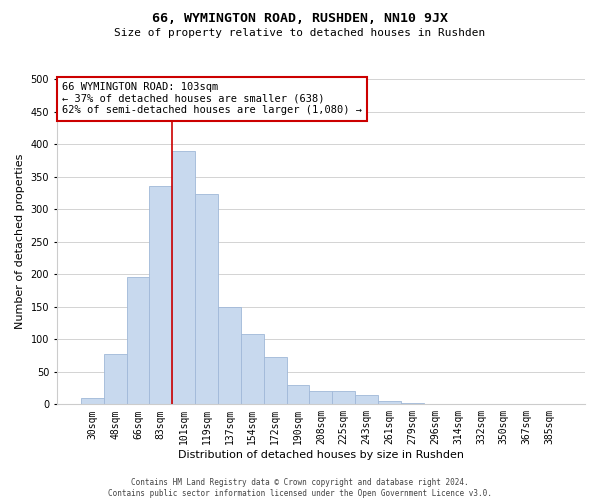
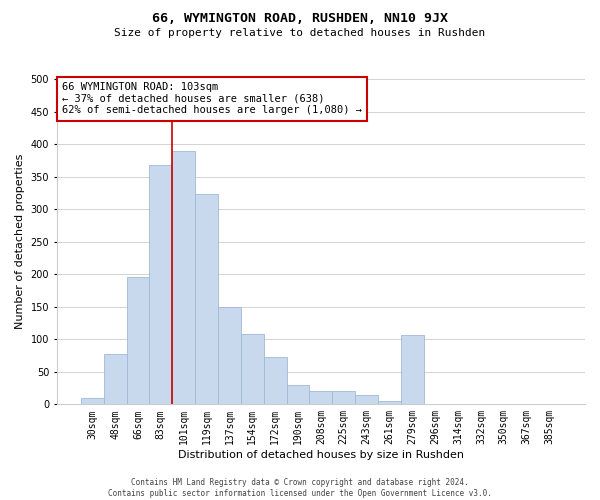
83sqm: 336 -> 368
279sqm: 2 -> 106
